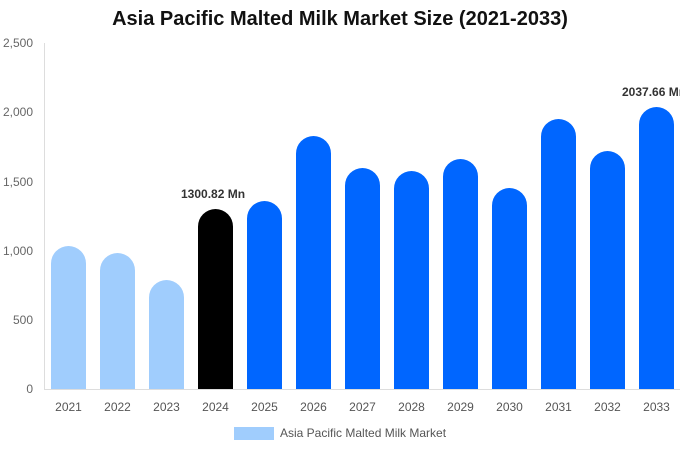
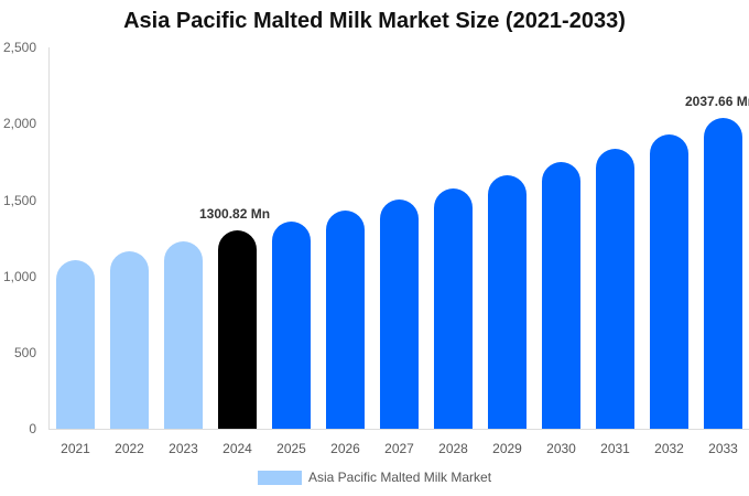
2021: 1030 -> 1100
2022: 980 -> 1160
2023: 790 -> 1230
2026: 1830 -> 1430
2027: 1600 -> 1500
2030: 1450 -> 1750
2031: 1950 -> 1840
2032: 1720 -> 1930
